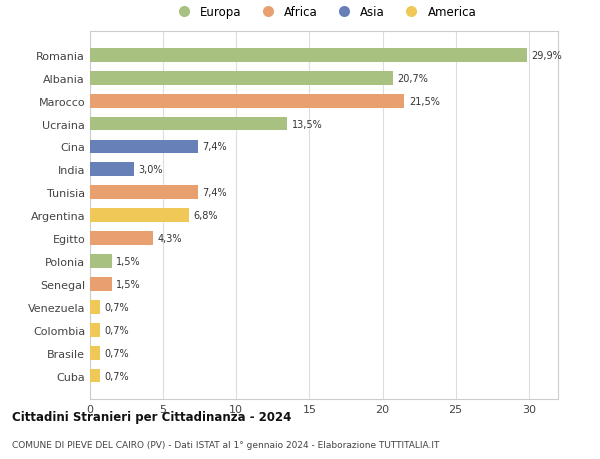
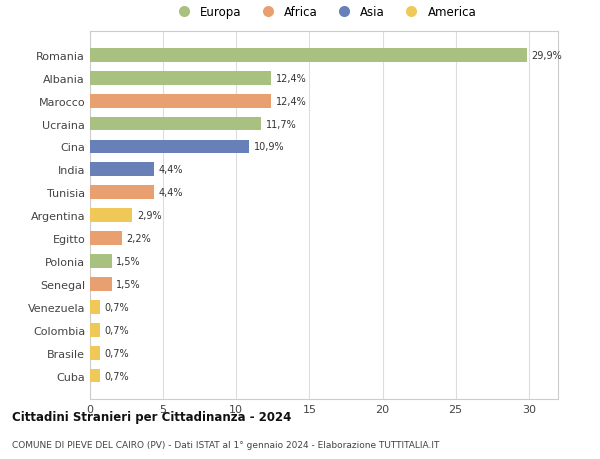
Albania: 20,7% -> 12,4%
Marocco: 21,5% -> 12,4%
Ucraina: 13,5% -> 11,7%
Cina: 7,4% -> 10,9%
India: 3,0% -> 4,4%
Tunisia: 7,4% -> 4,4%
Argentina: 6,8% -> 2,9%
Egitto: 4,3% -> 2,2%
